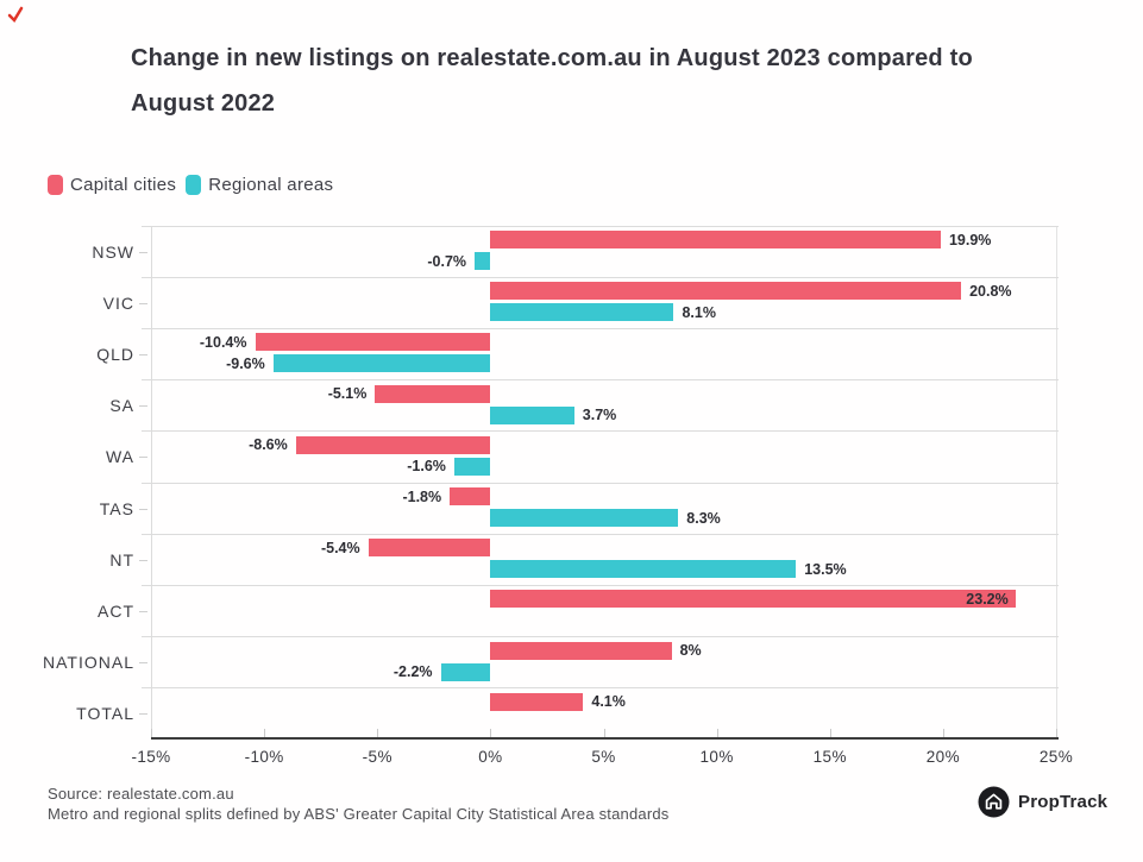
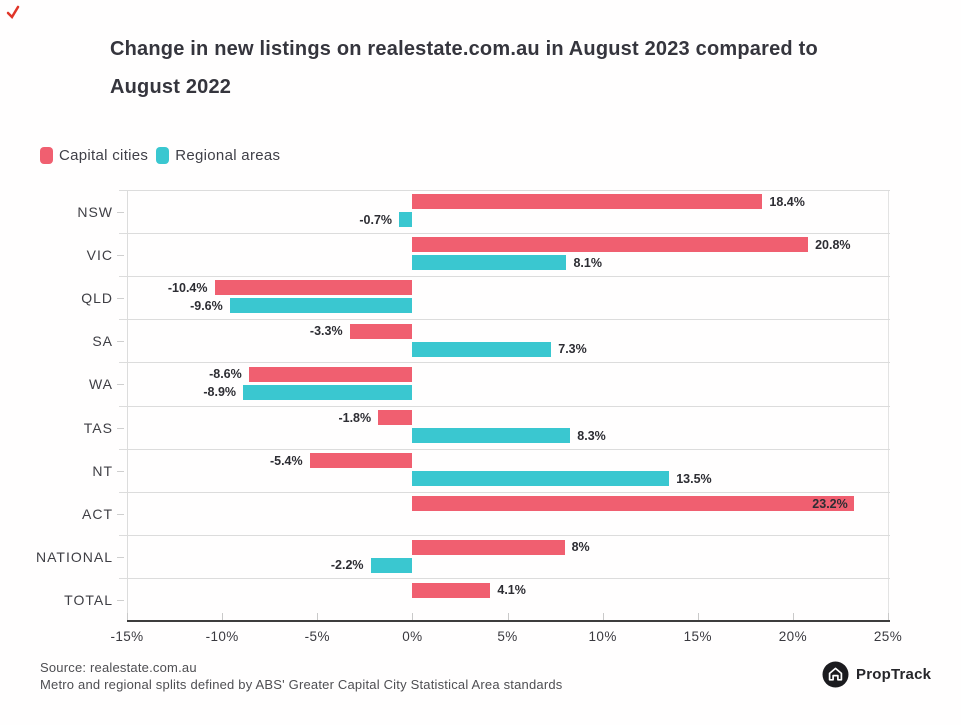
Capital cities/NSW: 19.9% -> 18.4%
Capital cities/SA: -5.1% -> -3.3%
Regional areas/SA: 3.7% -> 7.3%
Regional areas/WA: -1.6% -> -8.9%
